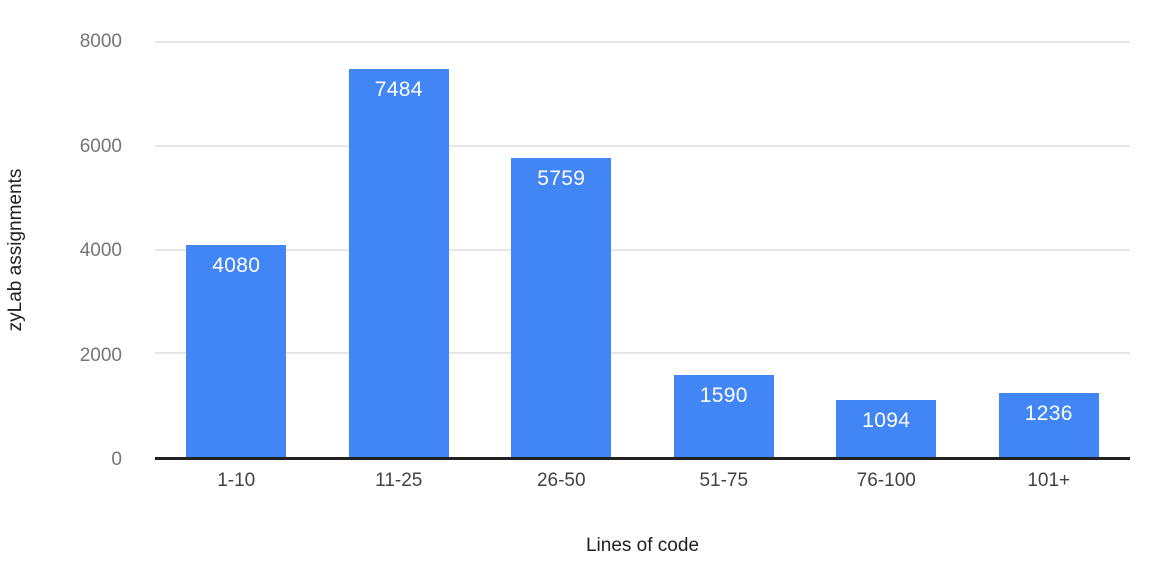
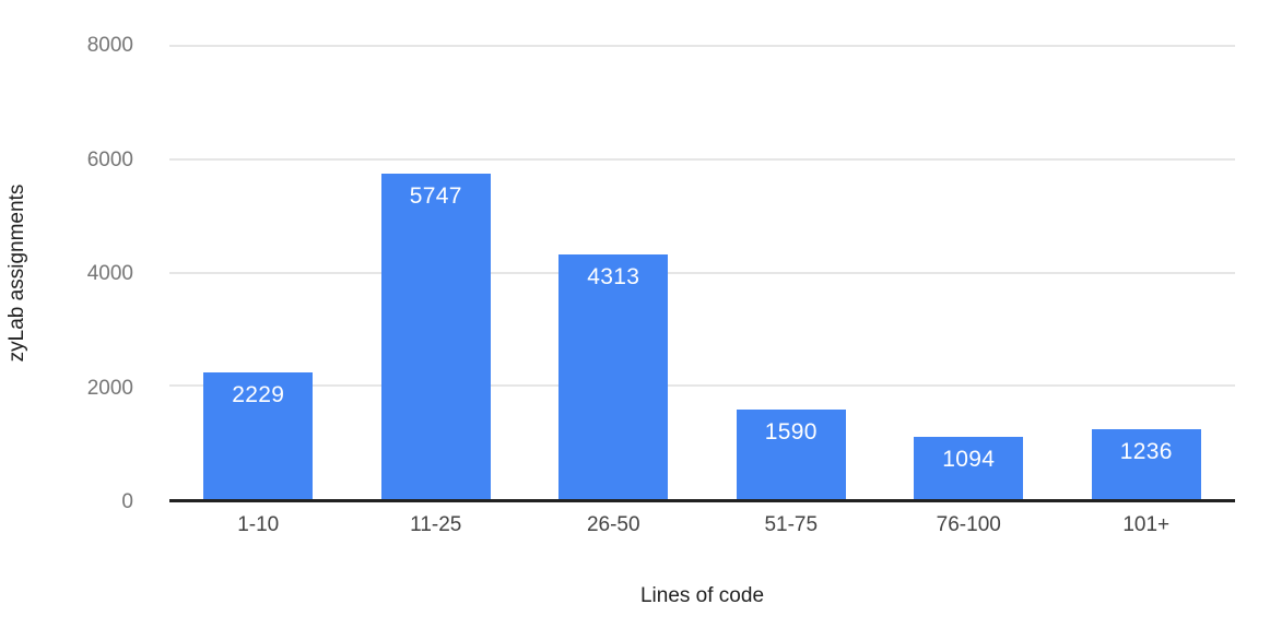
1-10: 4080 -> 2229
11-25: 7484 -> 5747
26-50: 5759 -> 4313
